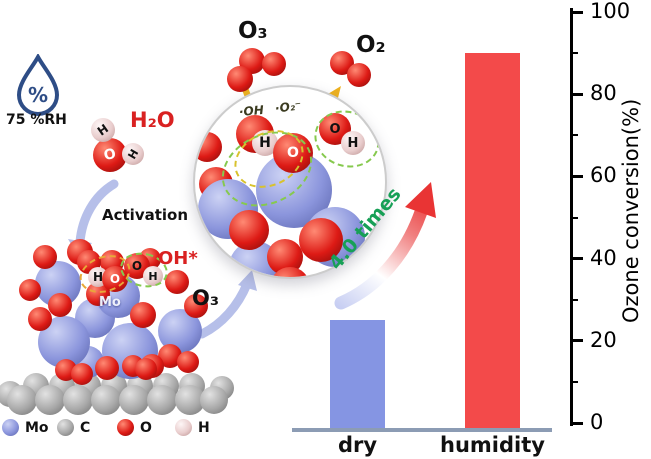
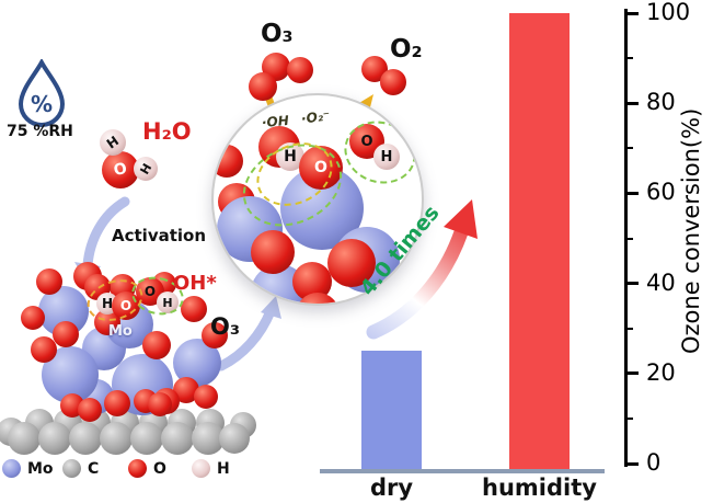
humidity: 90 -> 100
